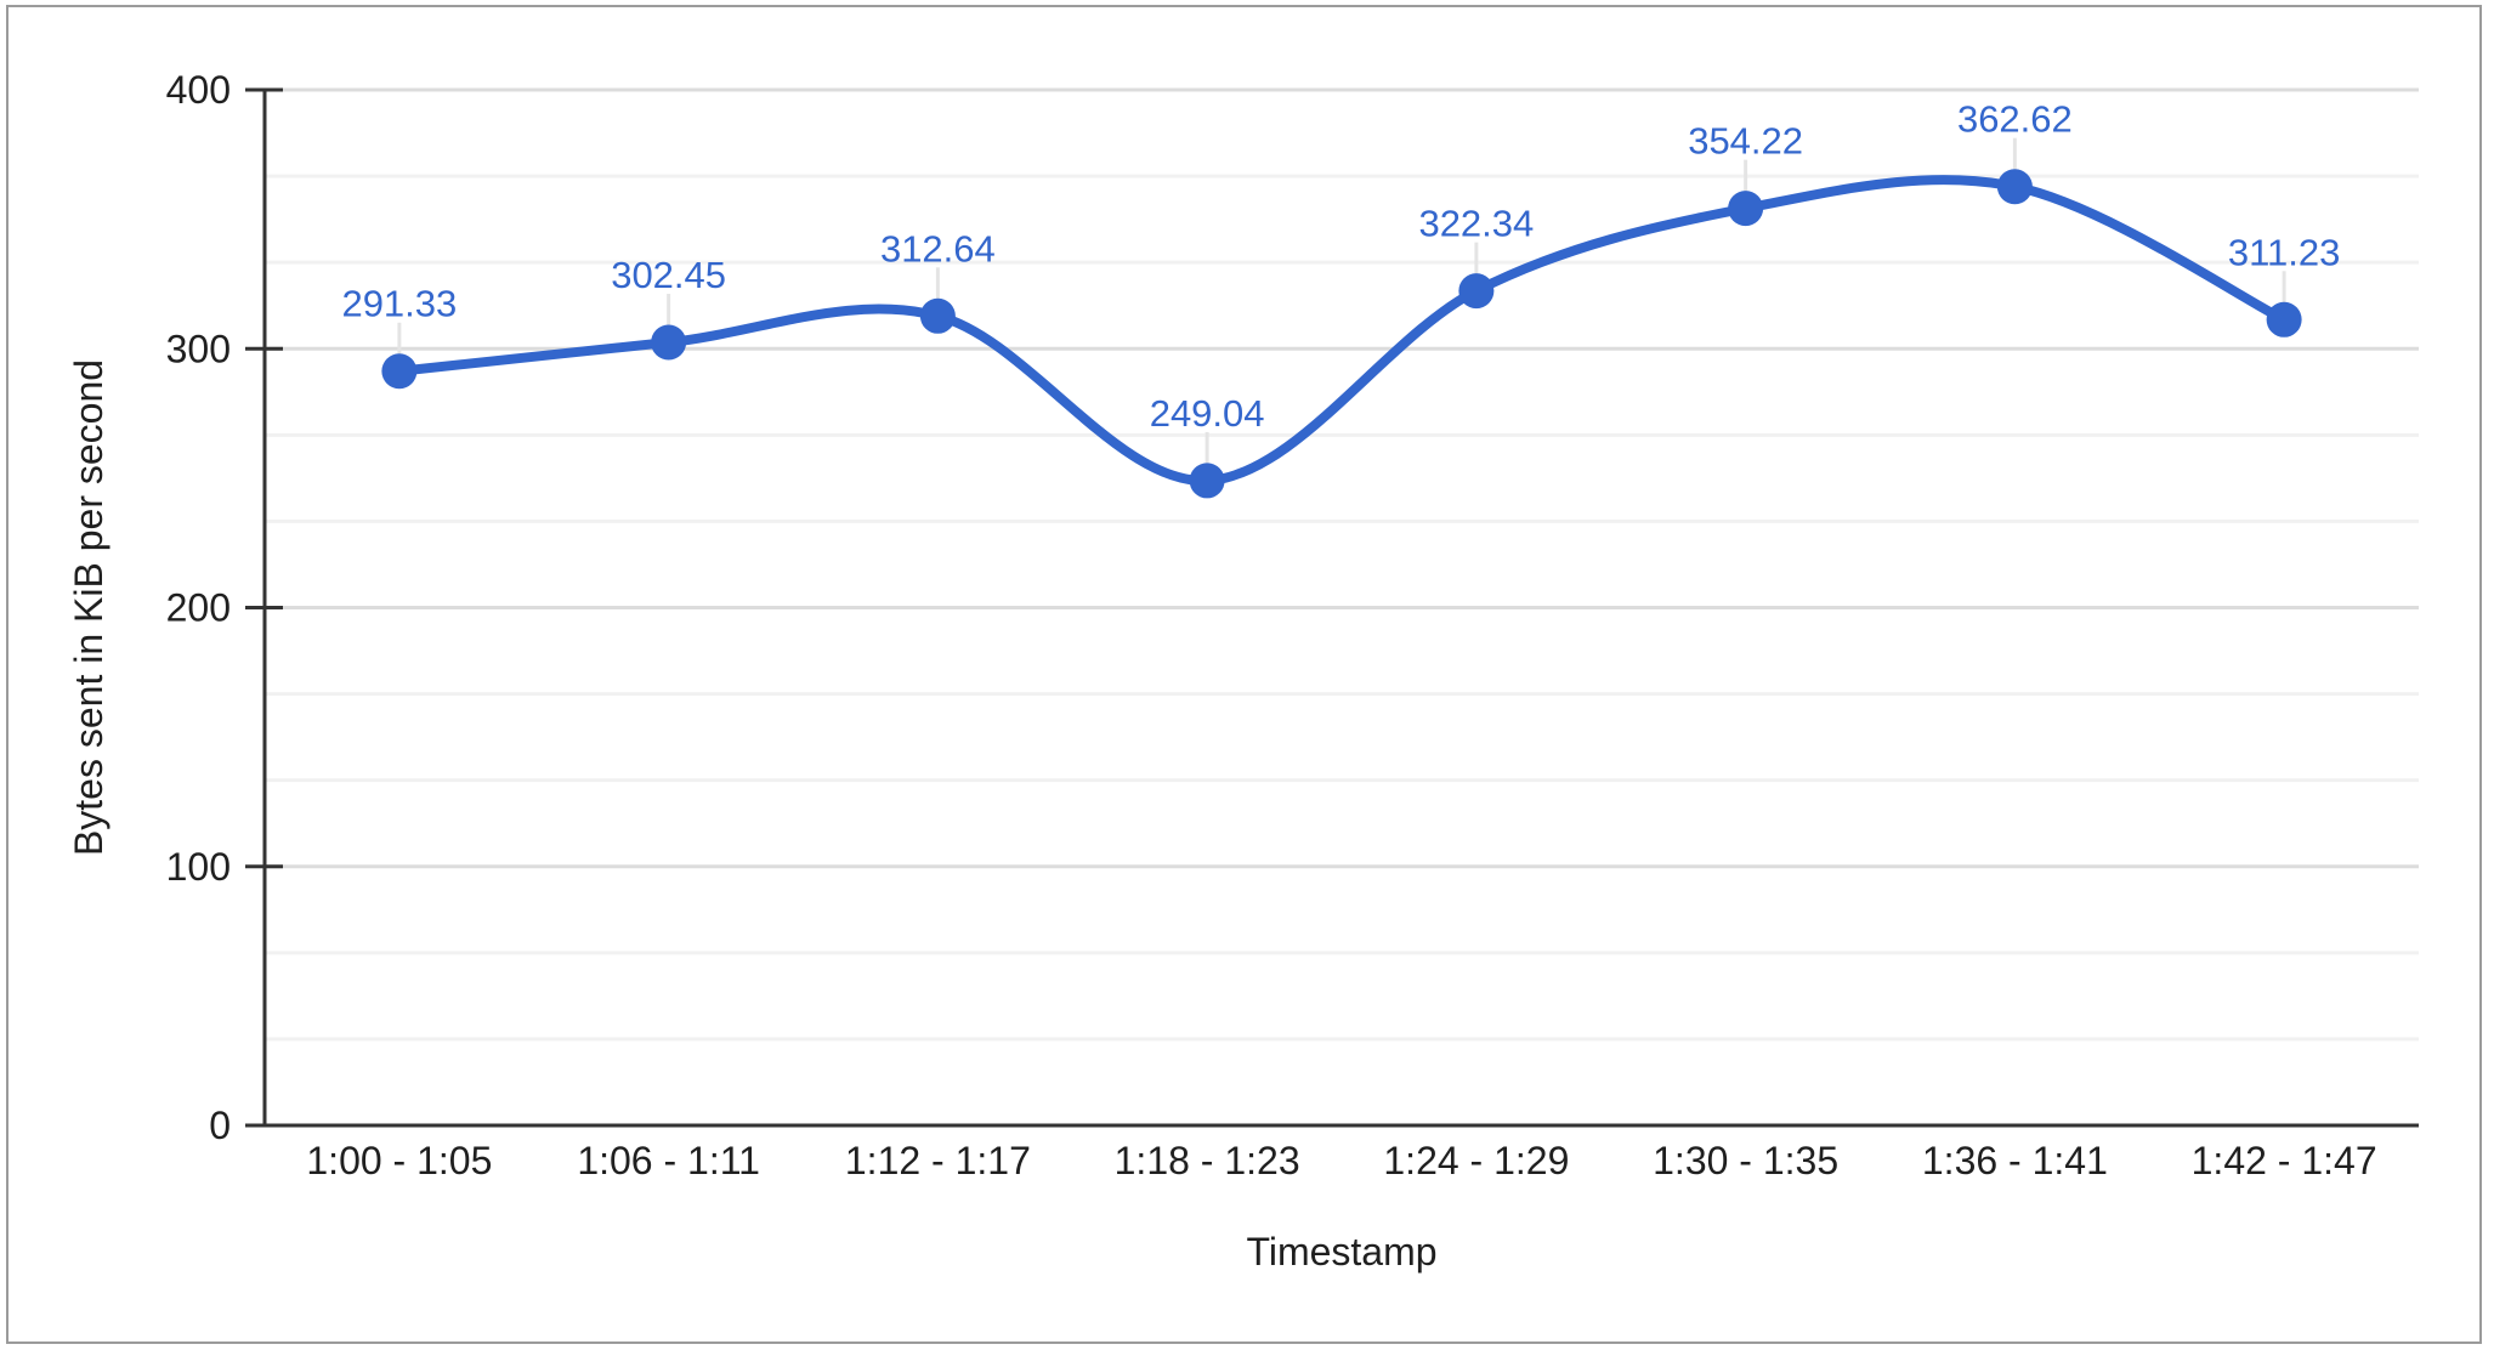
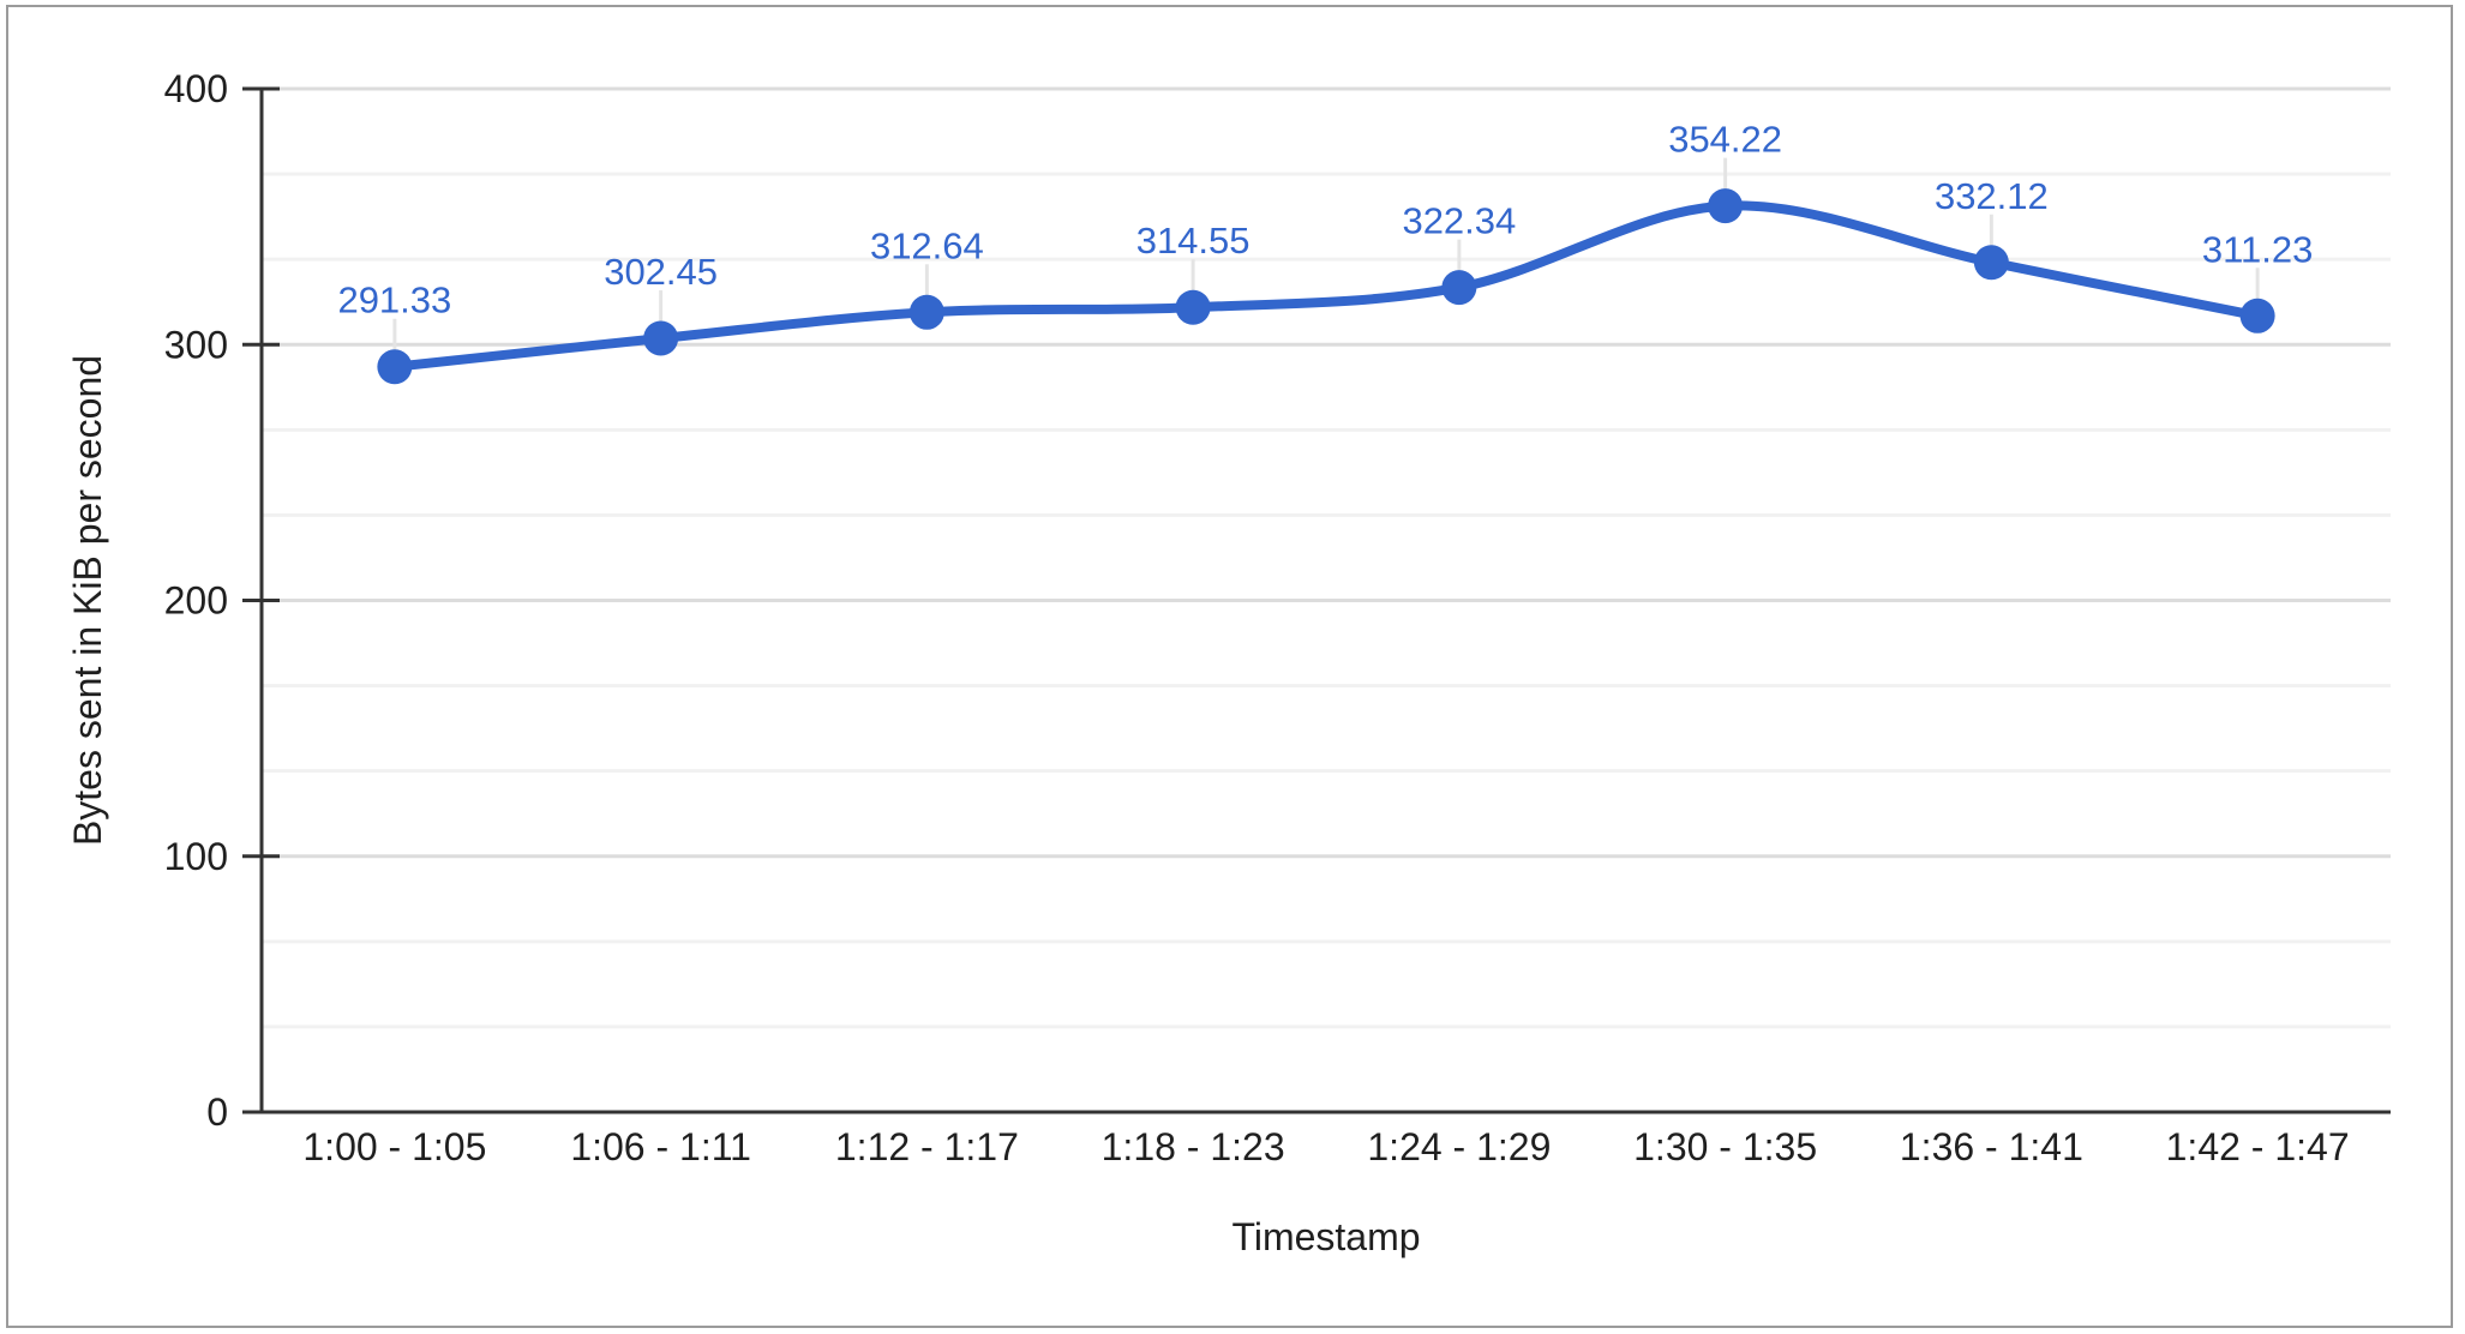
1:18 - 1:23: 249.04 -> 314.55
1:36 - 1:41: 362.62 -> 332.12
